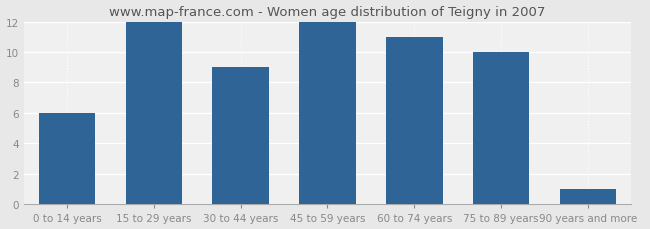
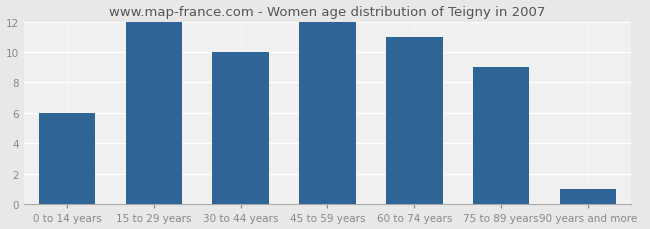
30 to 44 years: 9 -> 10
75 to 89 years: 10 -> 9
